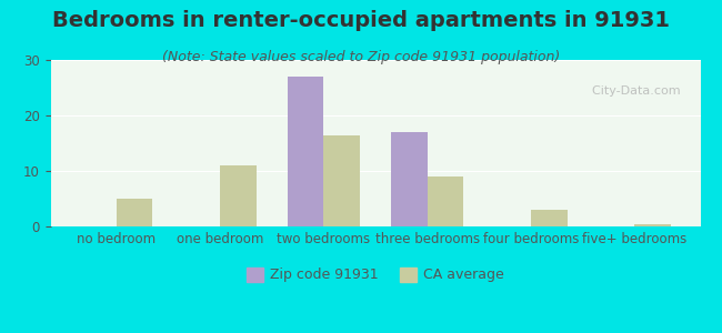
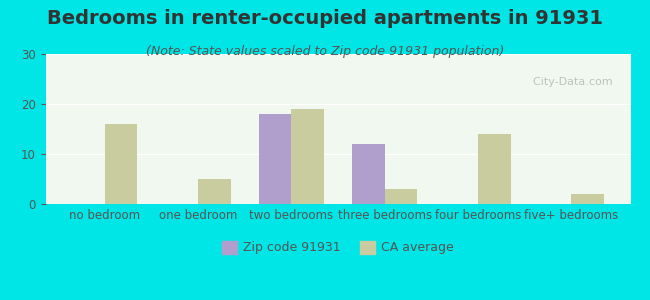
CA average/no bedroom: 5.0 -> 16.0
CA average/one bedroom: 11.0 -> 5.0
Zip code 91931/two bedrooms: 27 -> 18
CA average/two bedrooms: 16.5 -> 19.0
Zip code 91931/three bedrooms: 17 -> 12
CA average/three bedrooms: 9.0 -> 3.0
CA average/four bedrooms: 3.0 -> 14.0
CA average/five+ bedrooms: 0.5 -> 2.0
